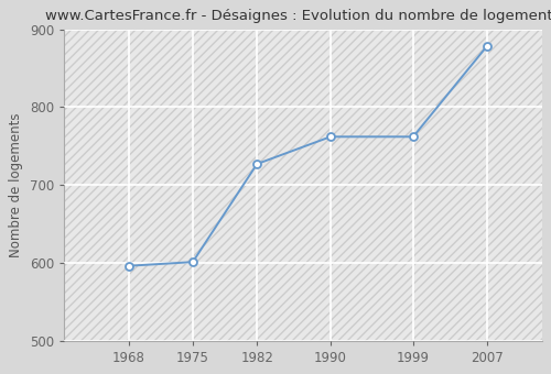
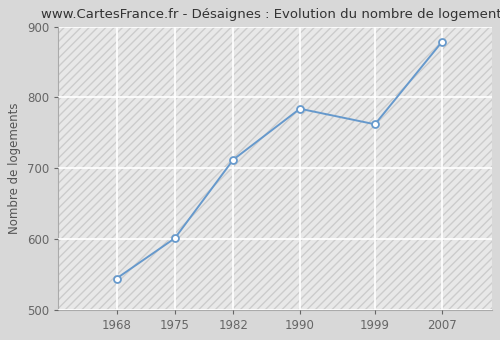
1968: 596 -> 544
1982: 727 -> 712
1990: 762 -> 784
